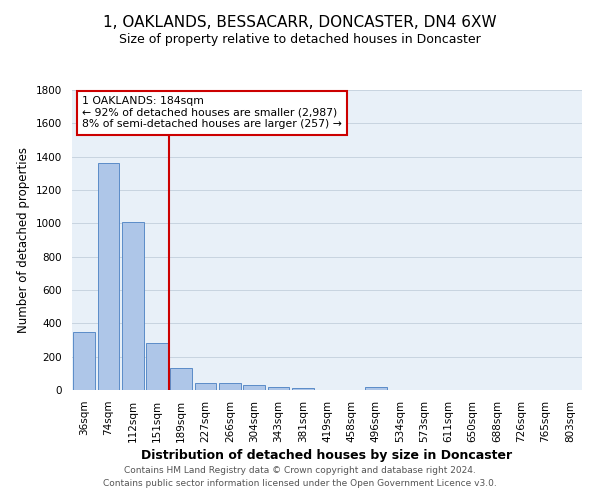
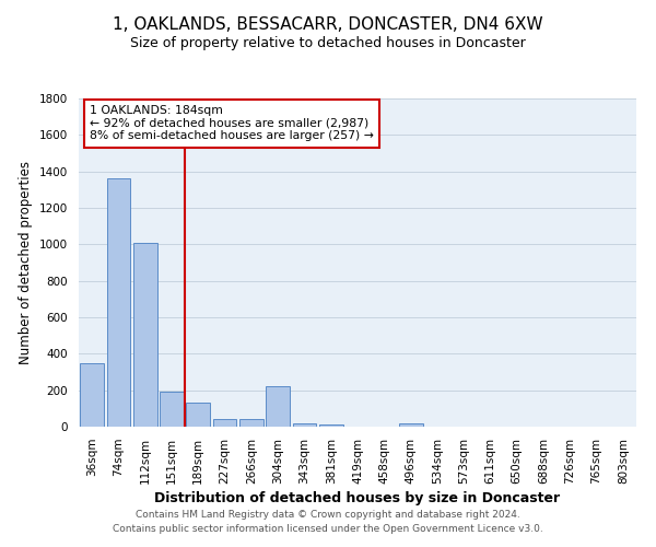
151sqm: 280 -> 190
304sqm: 30 -> 220
